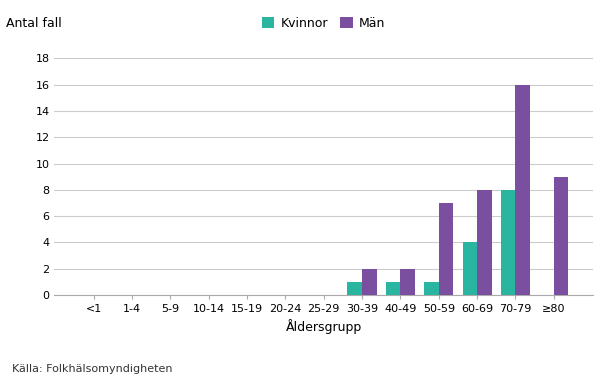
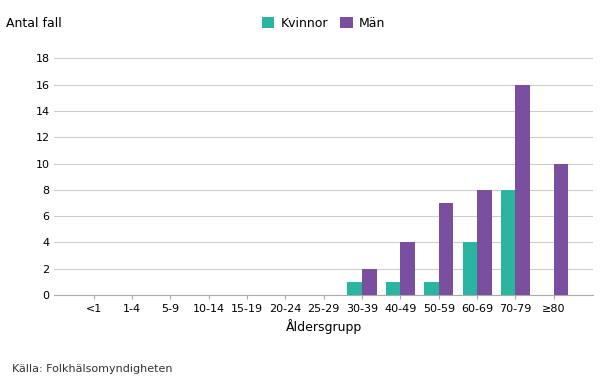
Män/40-49: 2 -> 4
Män/≥80: 9 -> 10
